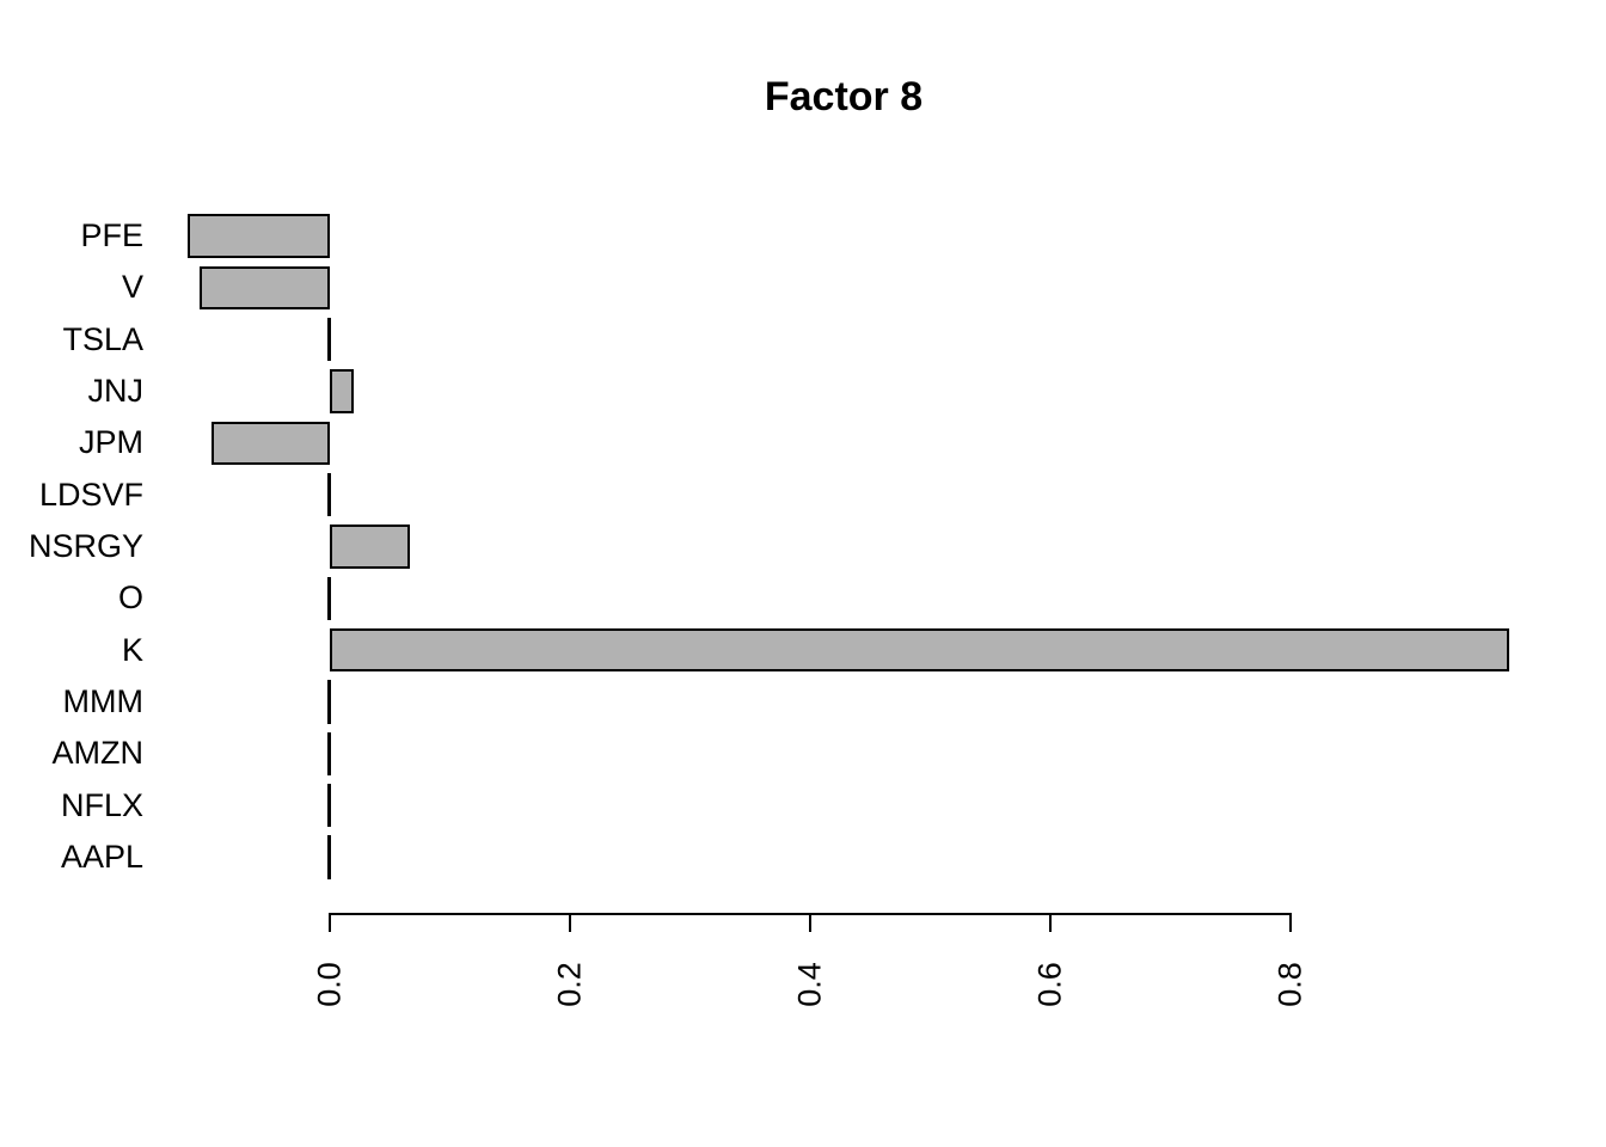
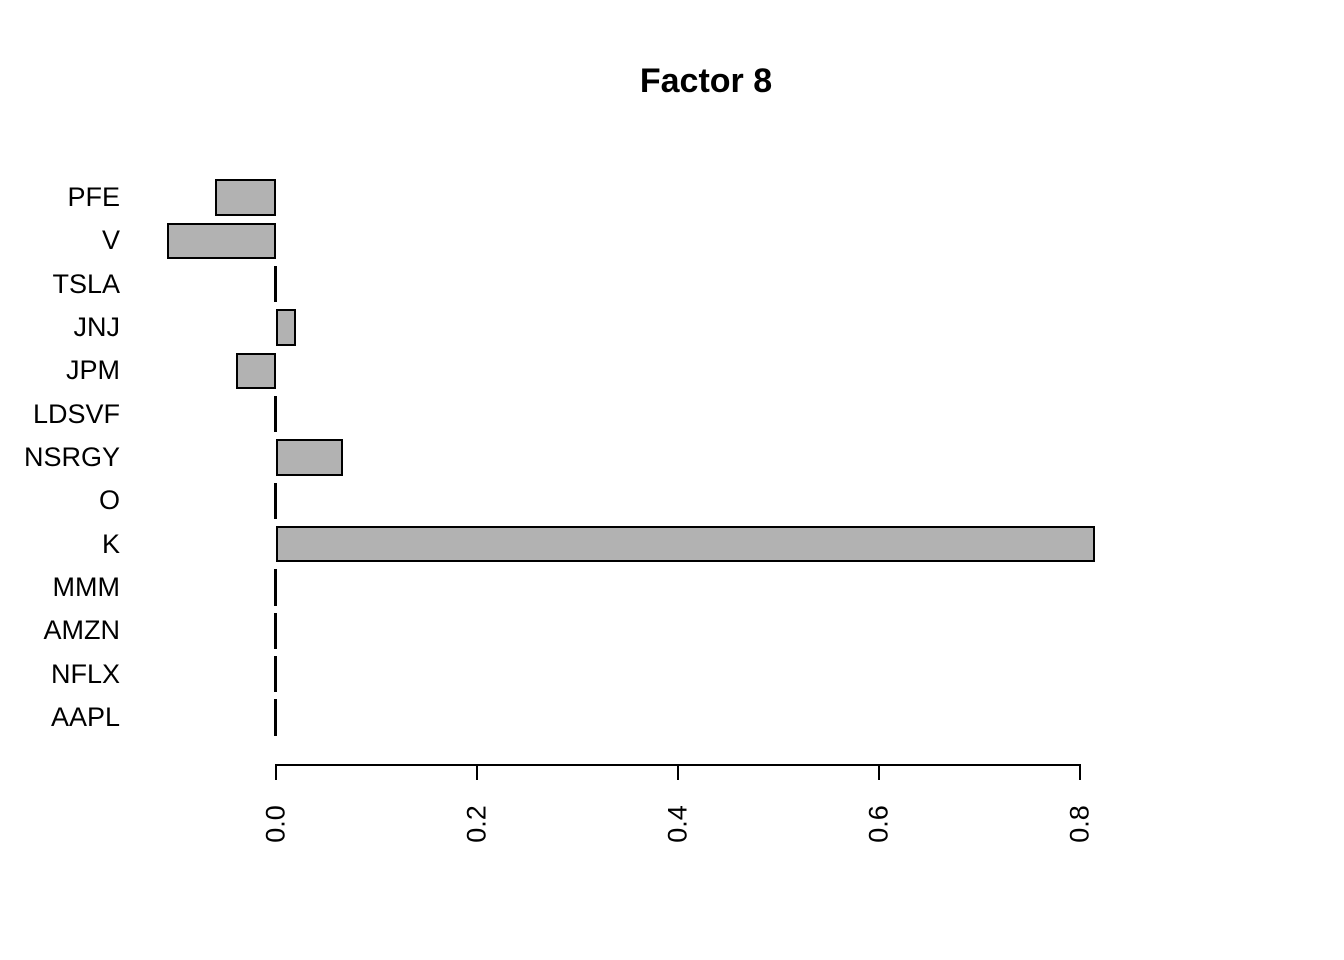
PFE: -0.118 -> -0.060
JPM: -0.098 -> -0.040
K: 0.982 -> 0.815
